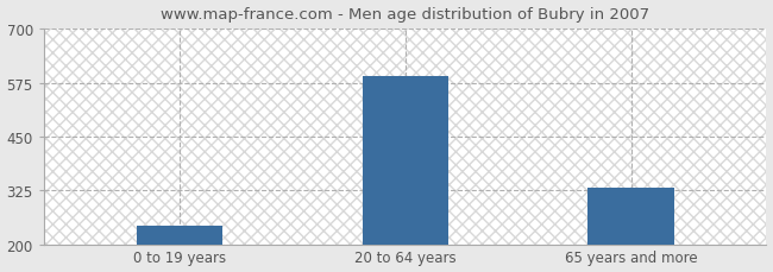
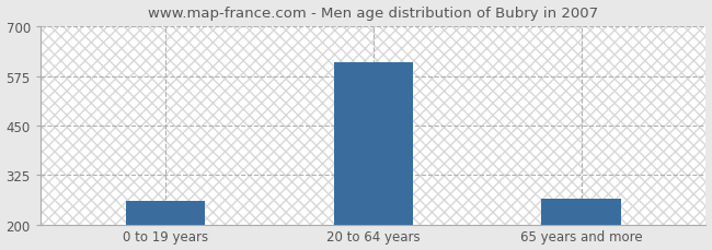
0 to 19 years: 243 -> 260
20 to 64 years: 590 -> 610
65 years and more: 330 -> 265
